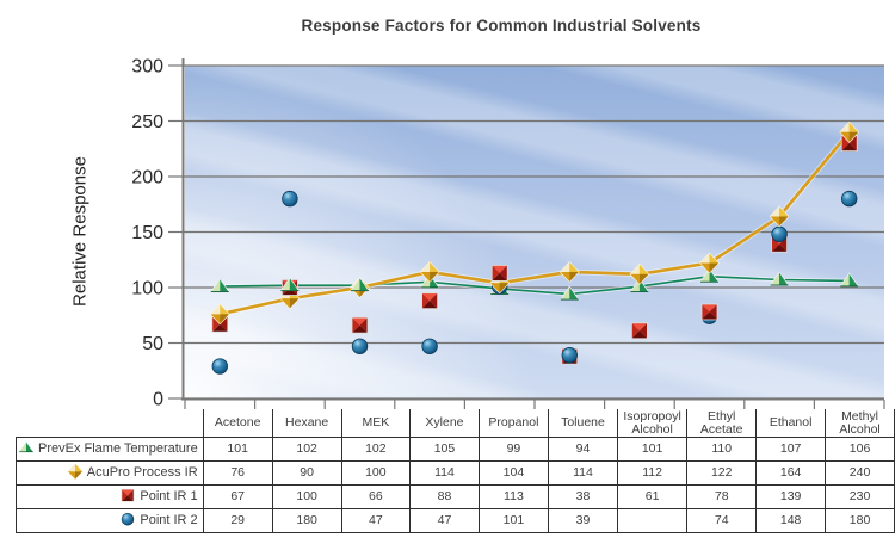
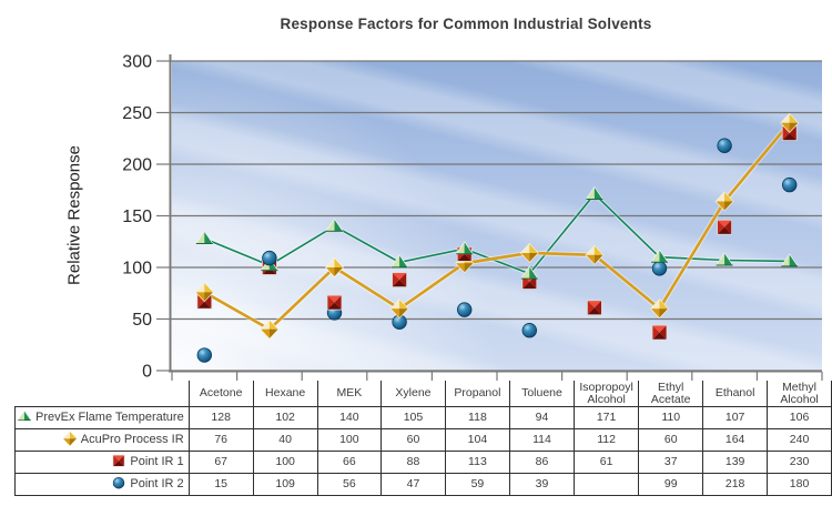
PrevEx Flame Temperature/Acetone: 101 -> 128
Point IR 2/Acetone: 29 -> 15
AcuPro Process IR/Hexane: 90 -> 40
Point IR 2/Hexane: 180 -> 109
PrevEx Flame Temperature/MEK: 102 -> 140
Point IR 2/MEK: 47 -> 56
AcuPro Process IR/Xylene: 114 -> 60
PrevEx Flame Temperature/Propanol: 99 -> 118
Point IR 2/Propanol: 101 -> 59
Point IR 1/Toluene: 38 -> 86
PrevEx Flame Temperature/Isopropoyl Alcohol: 101 -> 171
AcuPro Process IR/Ethyl Acetate: 122 -> 60
Point IR 1/Ethyl Acetate: 78 -> 37
Point IR 2/Ethyl Acetate: 74 -> 99
Point IR 2/Ethanol: 148 -> 218
